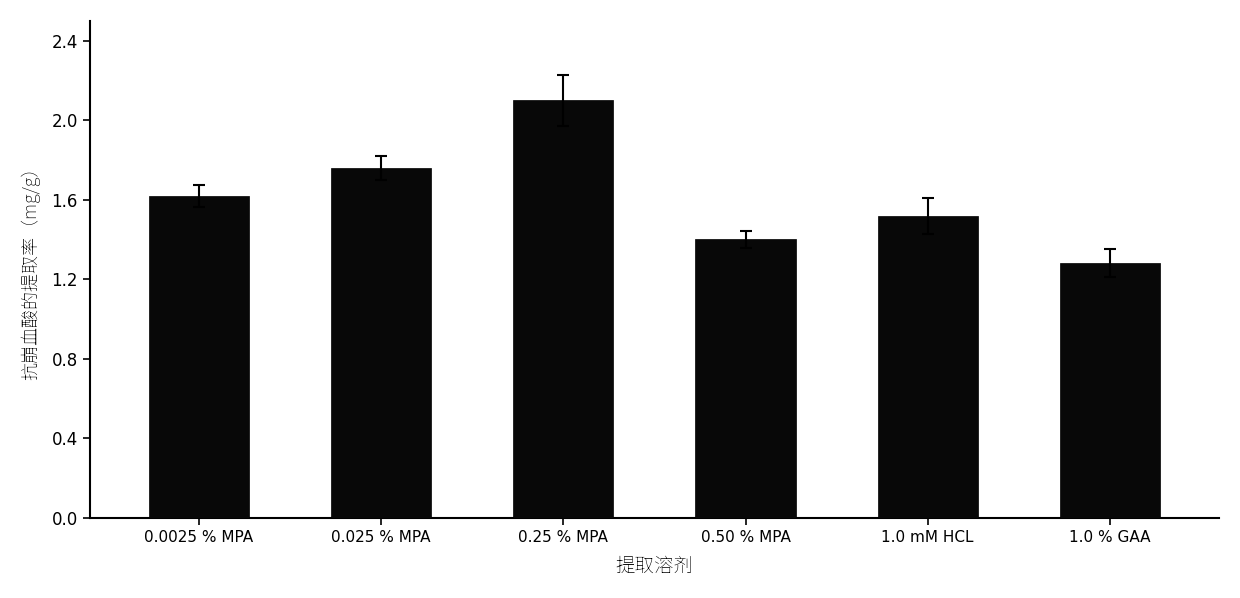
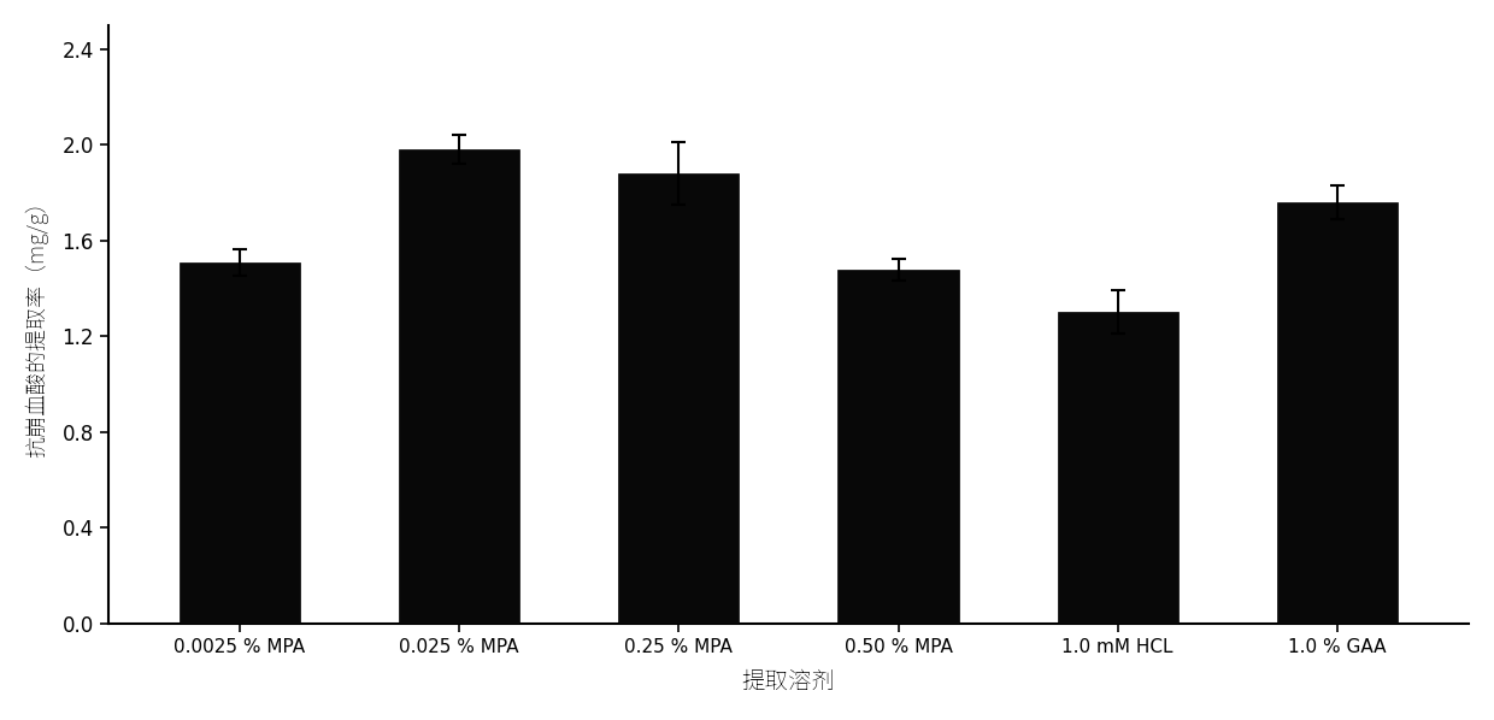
0.0025 % MPA: 1.62 -> 1.51
0.025 % MPA: 1.76 -> 1.98
0.25 % MPA: 2.10 -> 1.88
0.50 % MPA: 1.40 -> 1.48
1.0 mM HCL: 1.52 -> 1.30
1.0 % GAA: 1.28 -> 1.76
